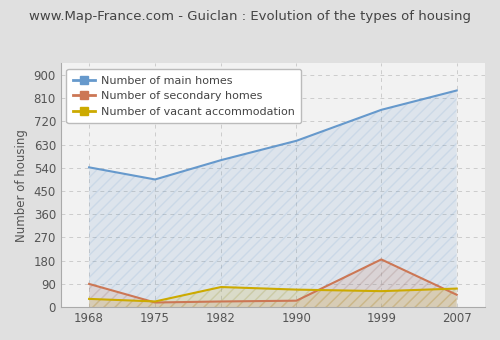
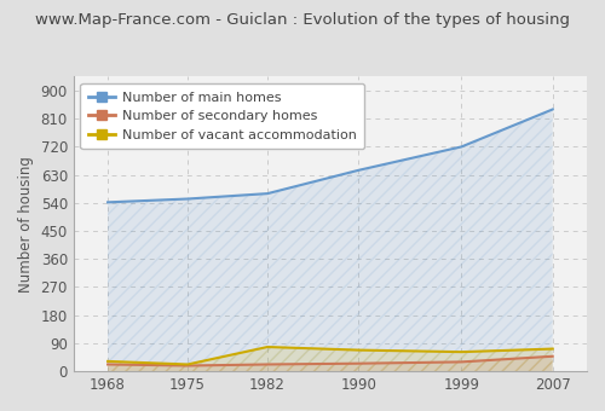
Number of secondary homes/1968: 90 -> 22
Number of main homes/1975: 495 -> 553
Number of main homes/1999: 765 -> 720
Number of secondary homes/1999: 185 -> 30
